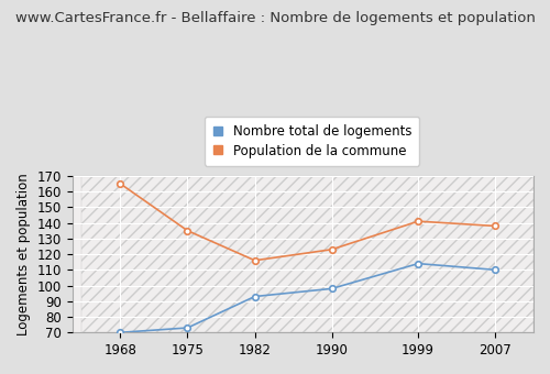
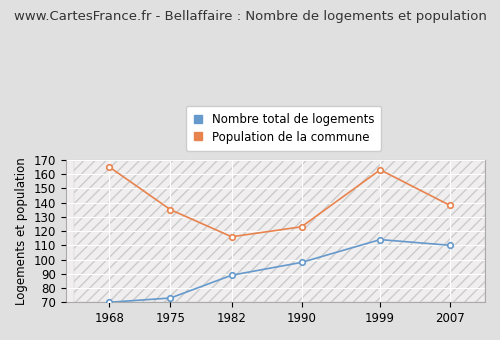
Nombre total de logements/1982: 93 -> 89
Population de la commune/1999: 141 -> 163
